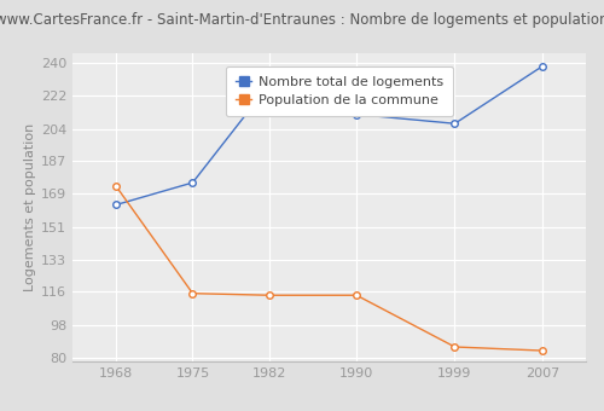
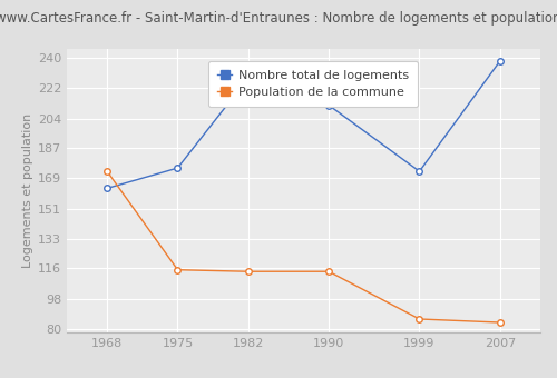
Nombre total de logements/1999: 207 -> 173
